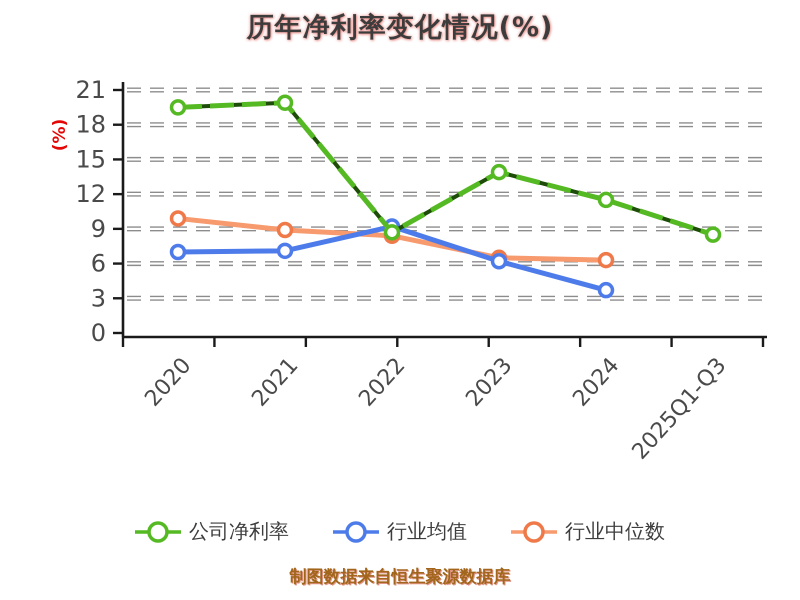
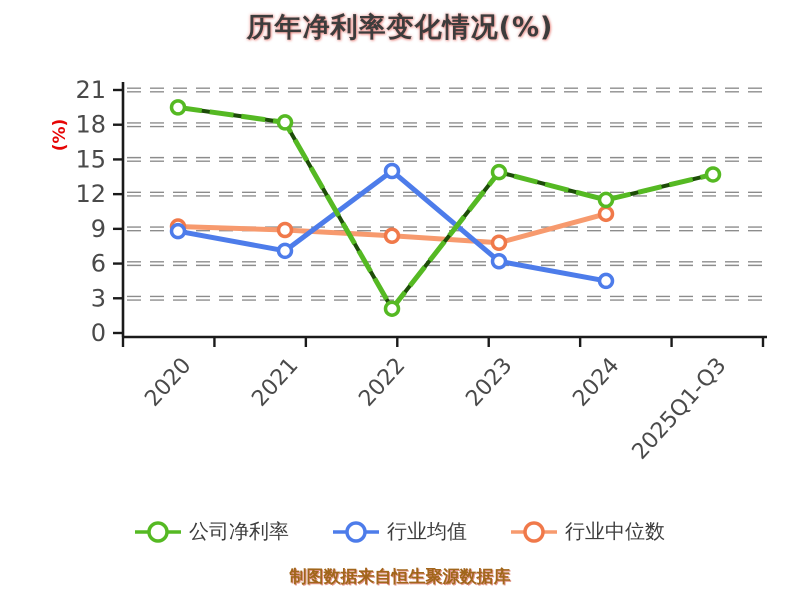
行业均值/2020: 7.0 -> 8.8
行业中位数/2020: 9.9 -> 9.2
公司净利率/2021: 19.9 -> 18.2
公司净利率/2022: 8.7 -> 2.1
行业均值/2022: 9.2 -> 14.0
行业中位数/2023: 6.5 -> 7.8
行业均值/2024: 3.7 -> 4.5
行业中位数/2024: 6.3 -> 10.3
公司净利率/2025Q1-Q3: 8.5 -> 13.7
